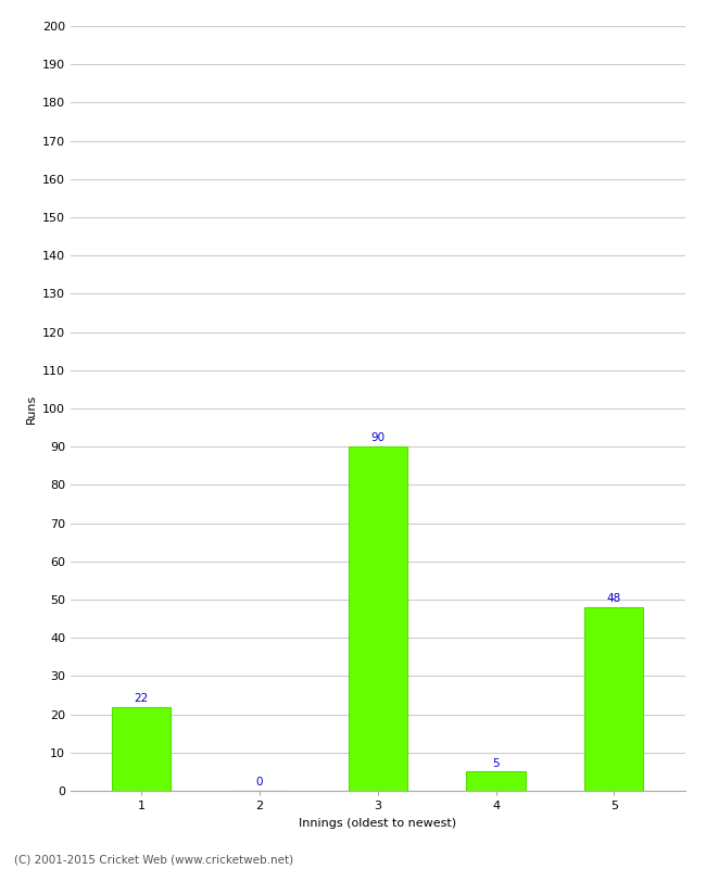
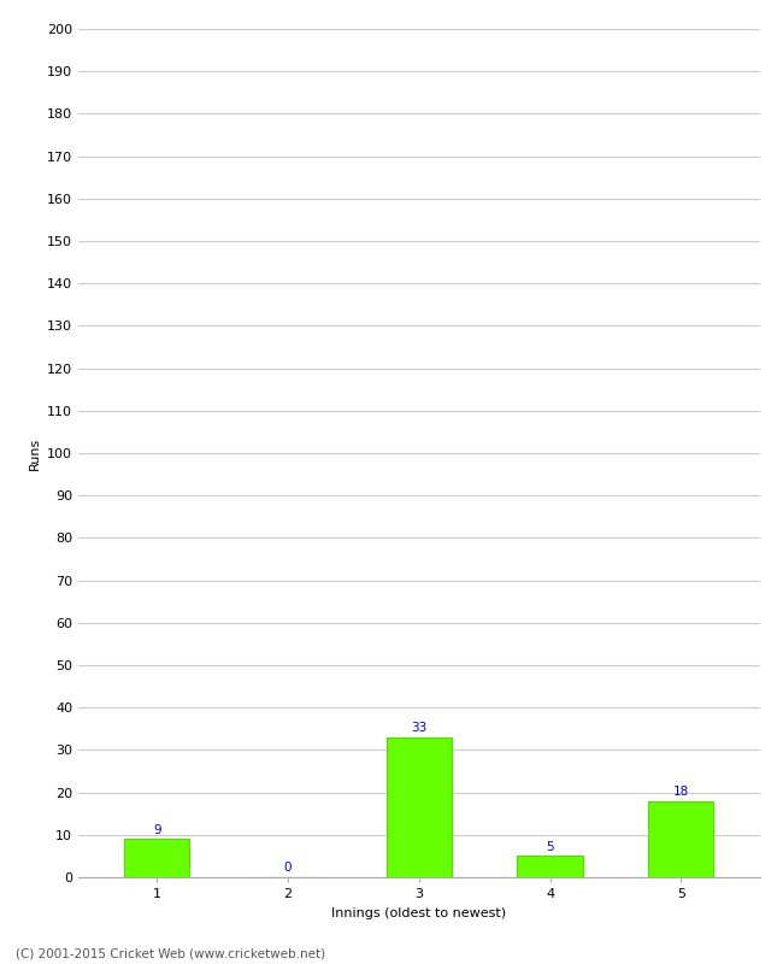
1: 22 -> 9
3: 90 -> 33
5: 48 -> 18
